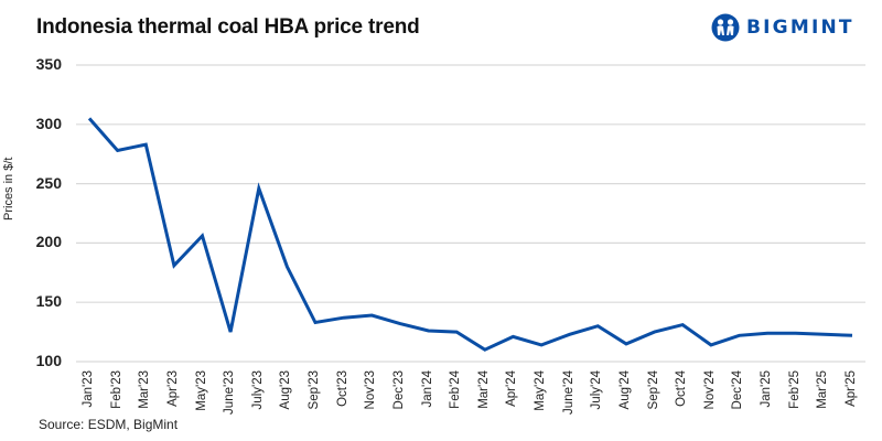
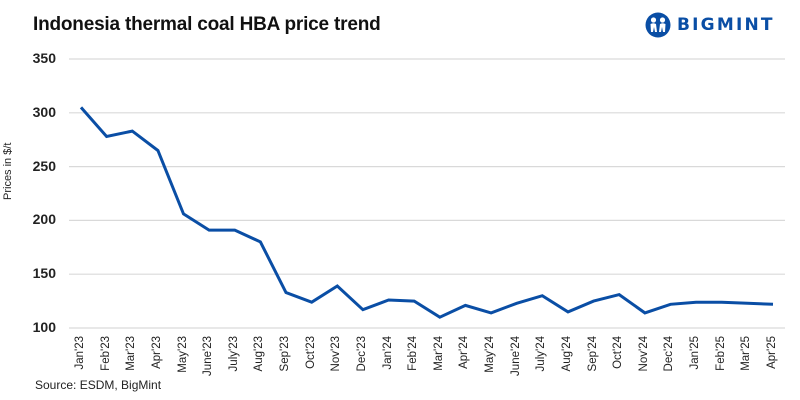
Apr'23: 181 -> 265
June'23: 125 -> 191
July'23: 246 -> 191
Oct'23: 137 -> 124
Dec'23: 132 -> 117
